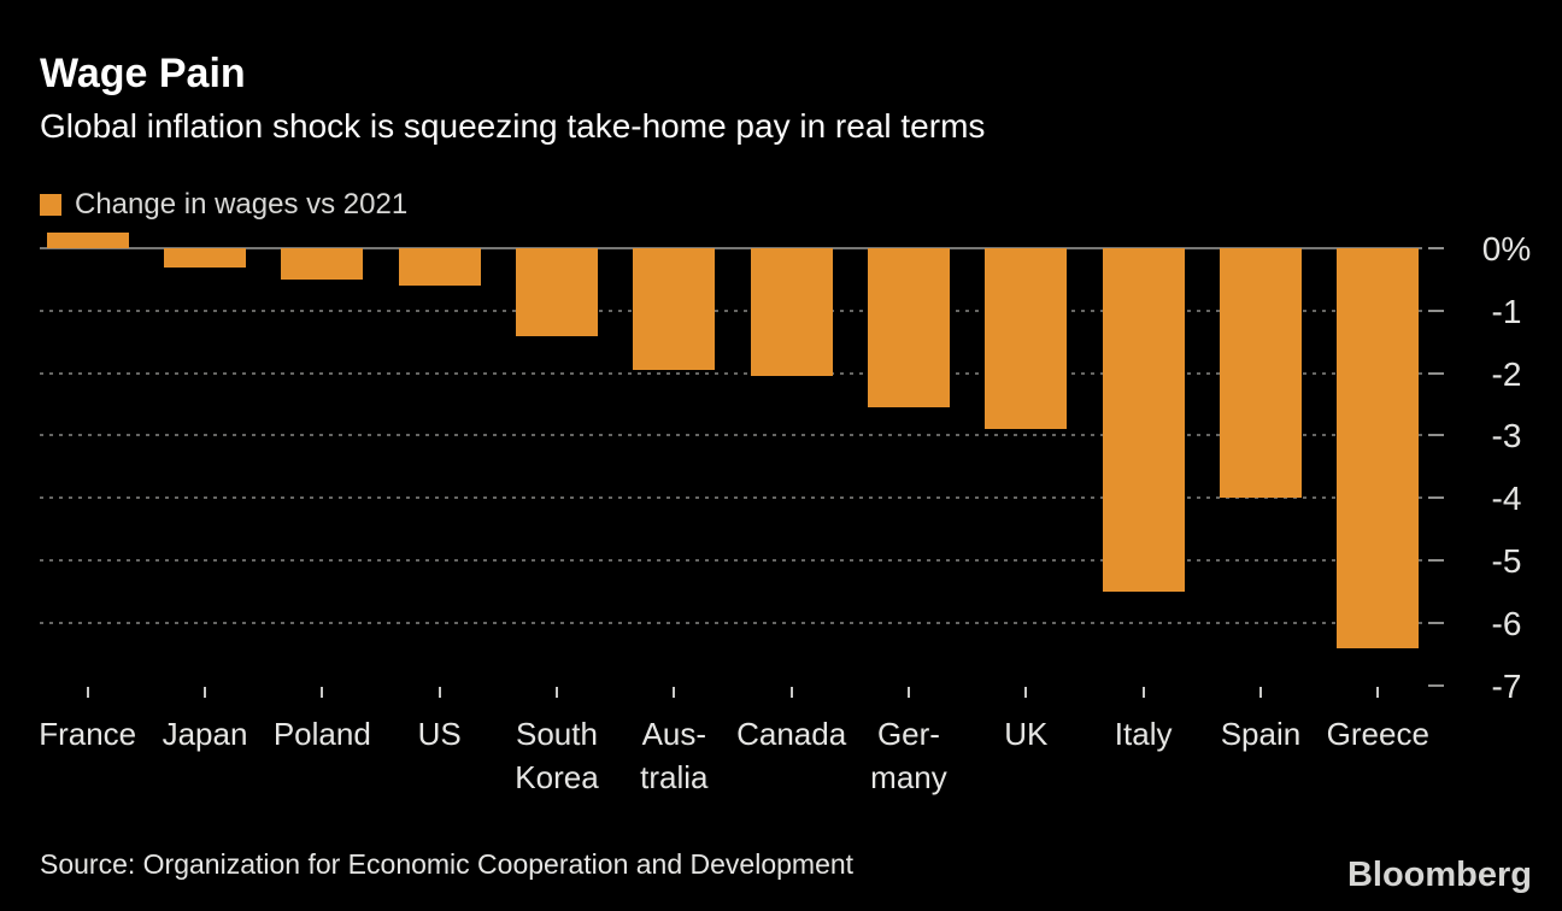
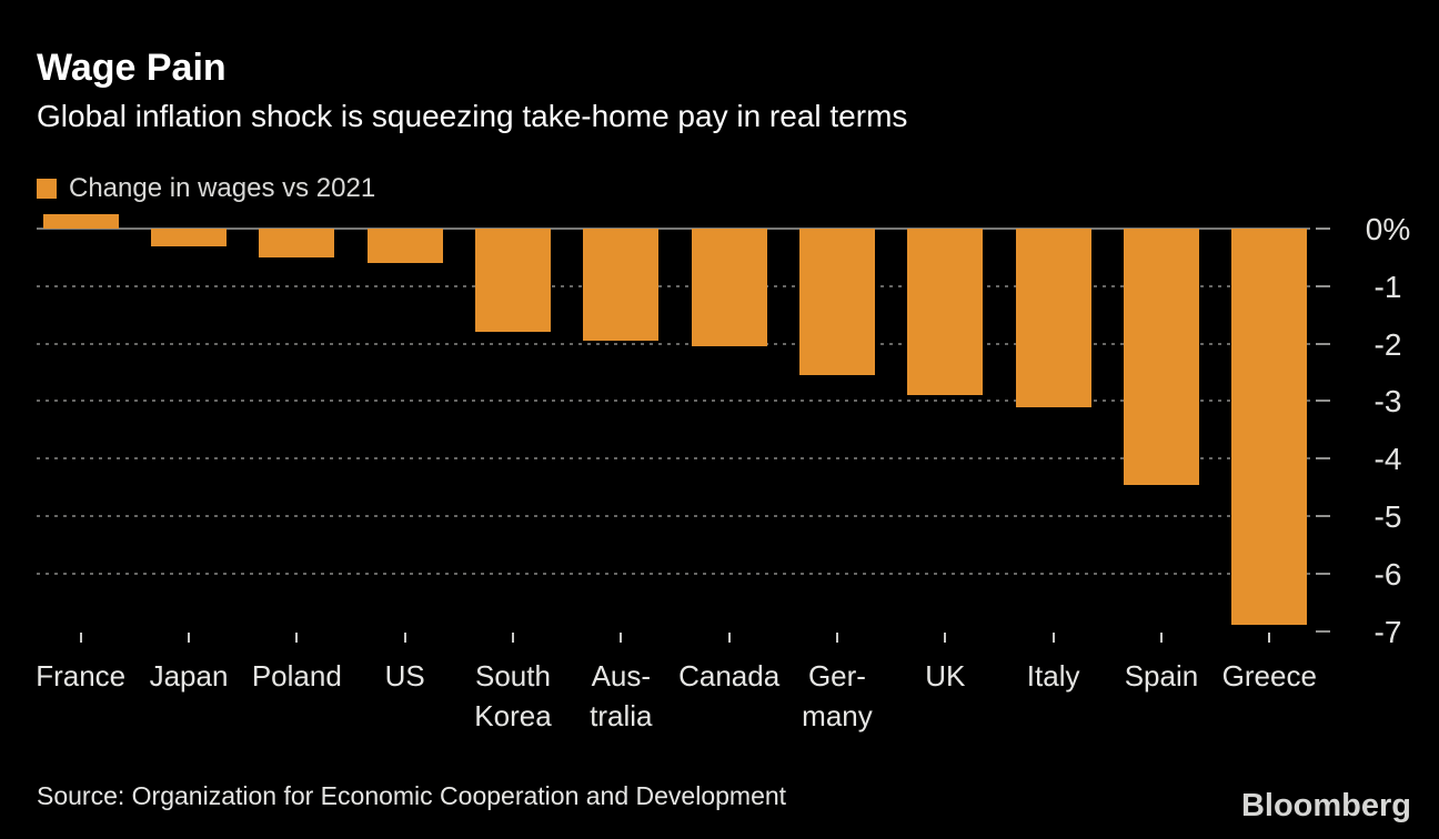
South Korea: -1.4 -> -1.8
Italy: -5.5 -> -3.1
Spain: -4.0 -> -4.5
Greece: -6.4 -> -6.9
